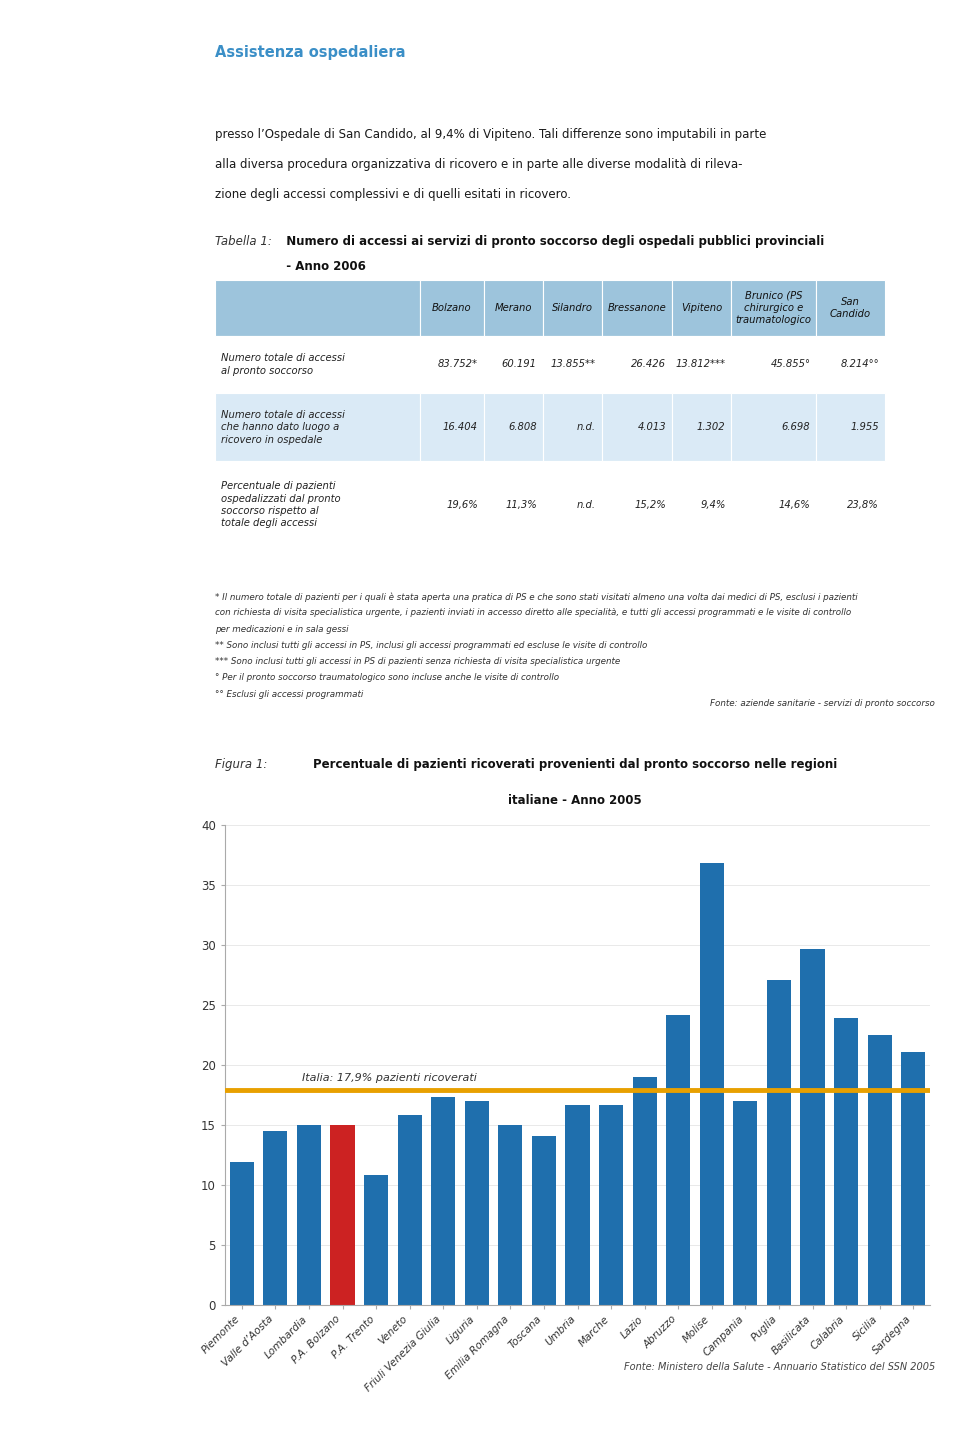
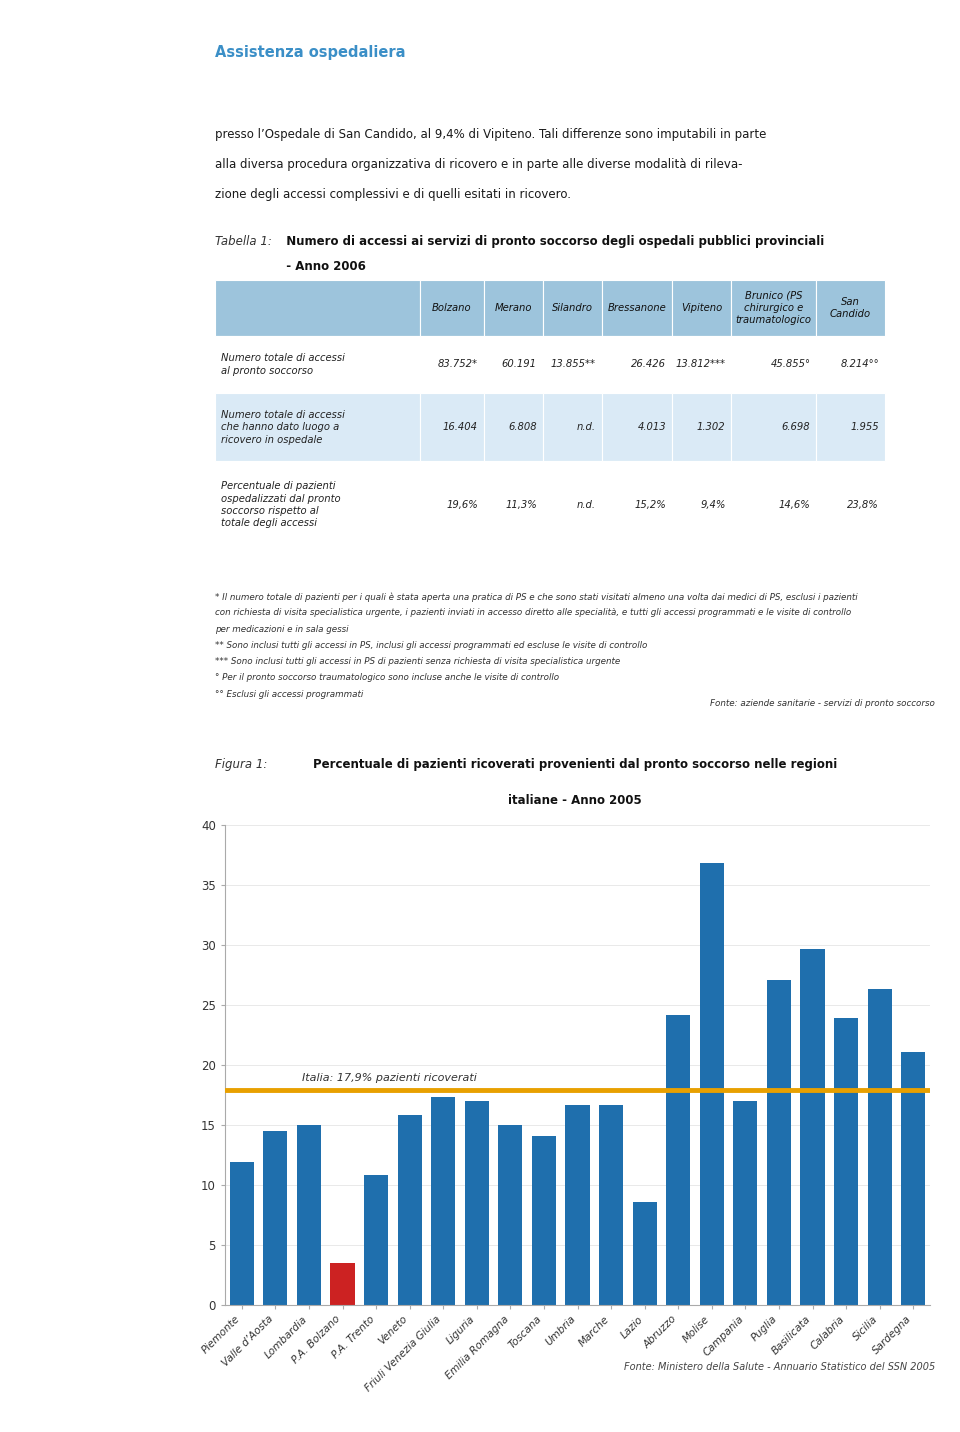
P.A. Bolzano: 15.0 -> 3.5
Lazio: 19.0 -> 8.6
Sicilia: 22.5 -> 26.3
